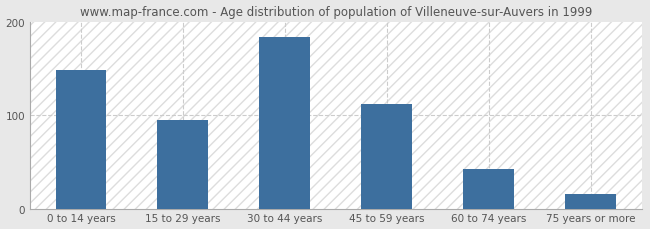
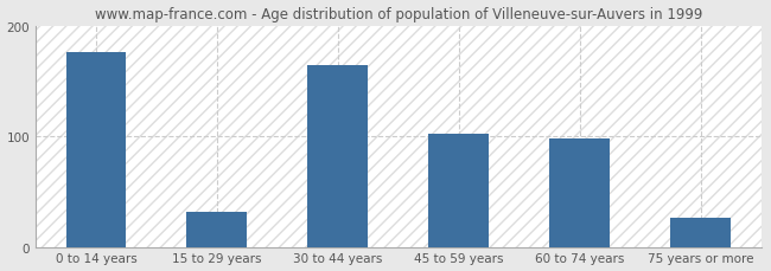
0 to 14 years: 148 -> 176
15 to 29 years: 95 -> 32
30 to 44 years: 183 -> 164
45 to 59 years: 112 -> 102
60 to 74 years: 42 -> 98
75 years or more: 16 -> 26
